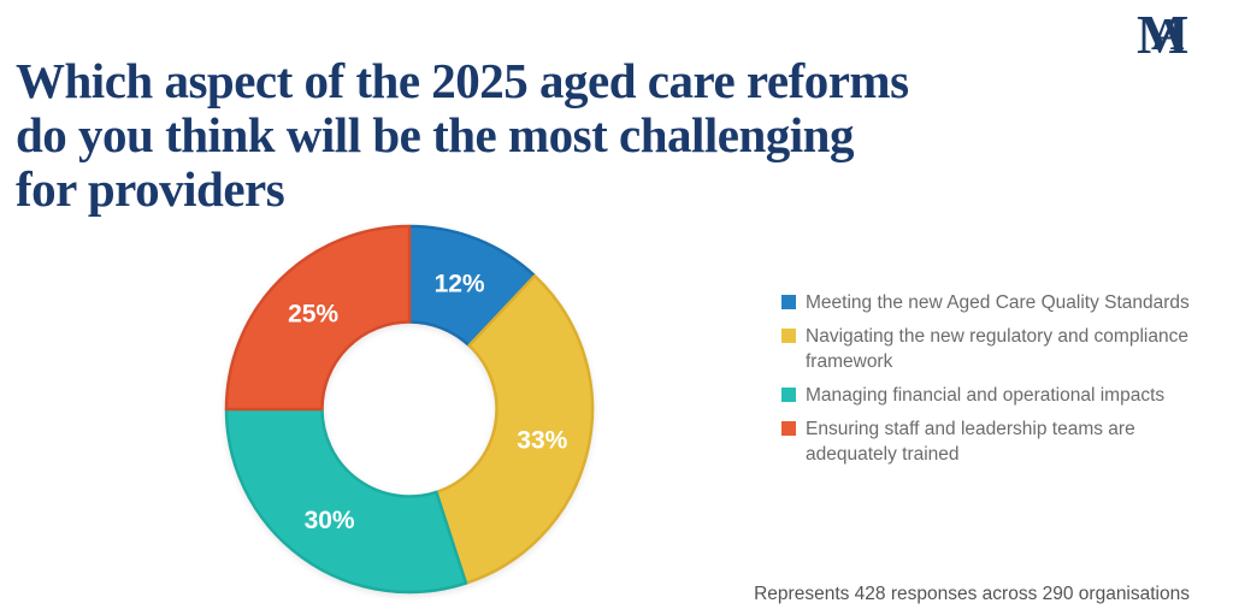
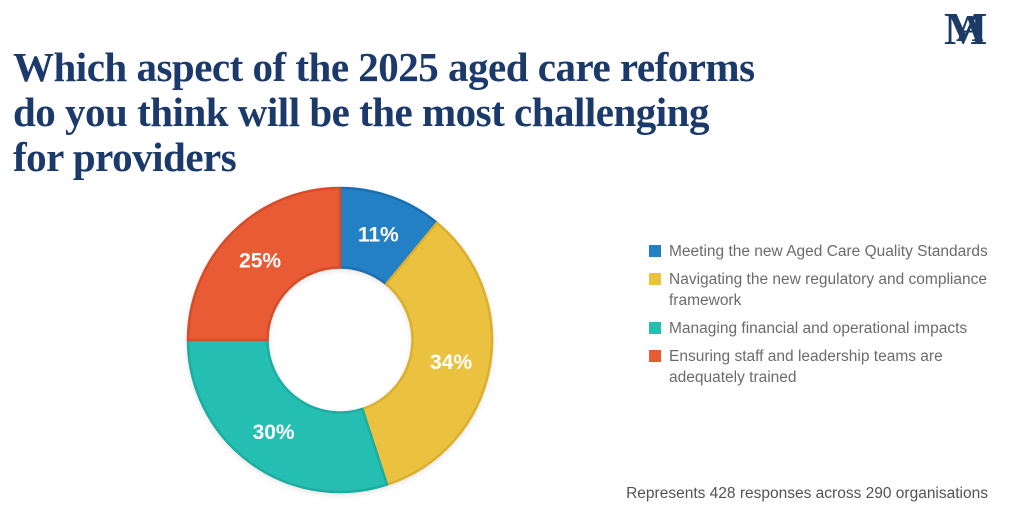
Meeting the new Aged Care Quality Standards: 12% -> 11%
Navigating the new regulatory and compliance framework: 33% -> 34%
